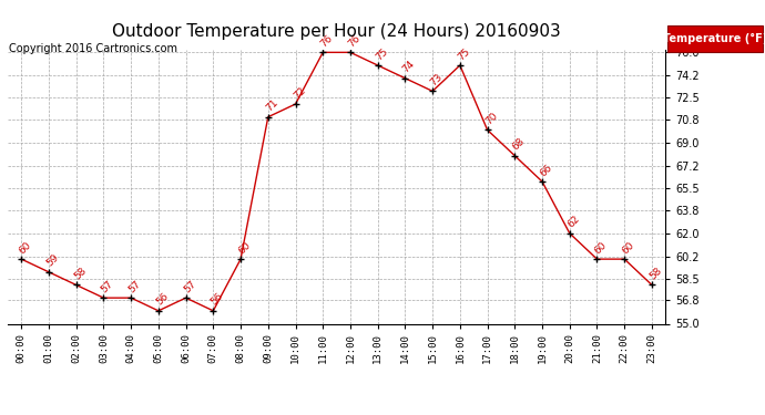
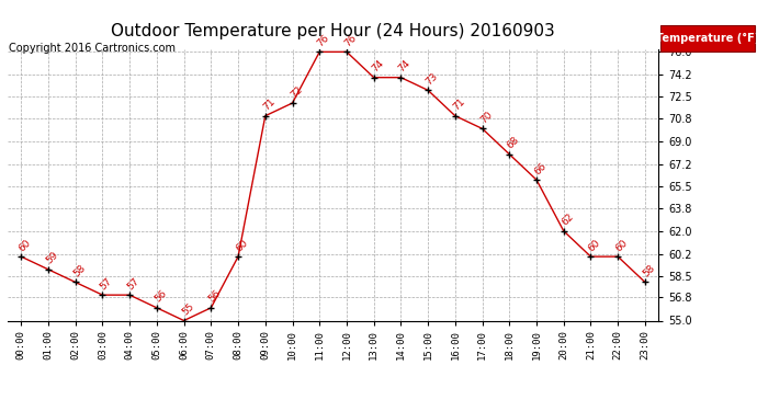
06:00: 57 -> 55
13:00: 75 -> 74
16:00: 75 -> 71
